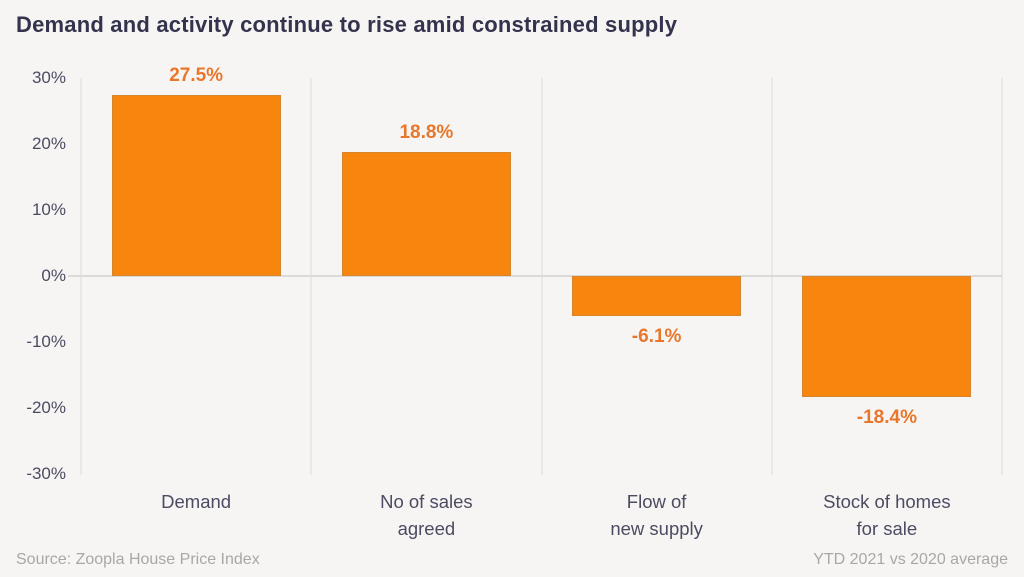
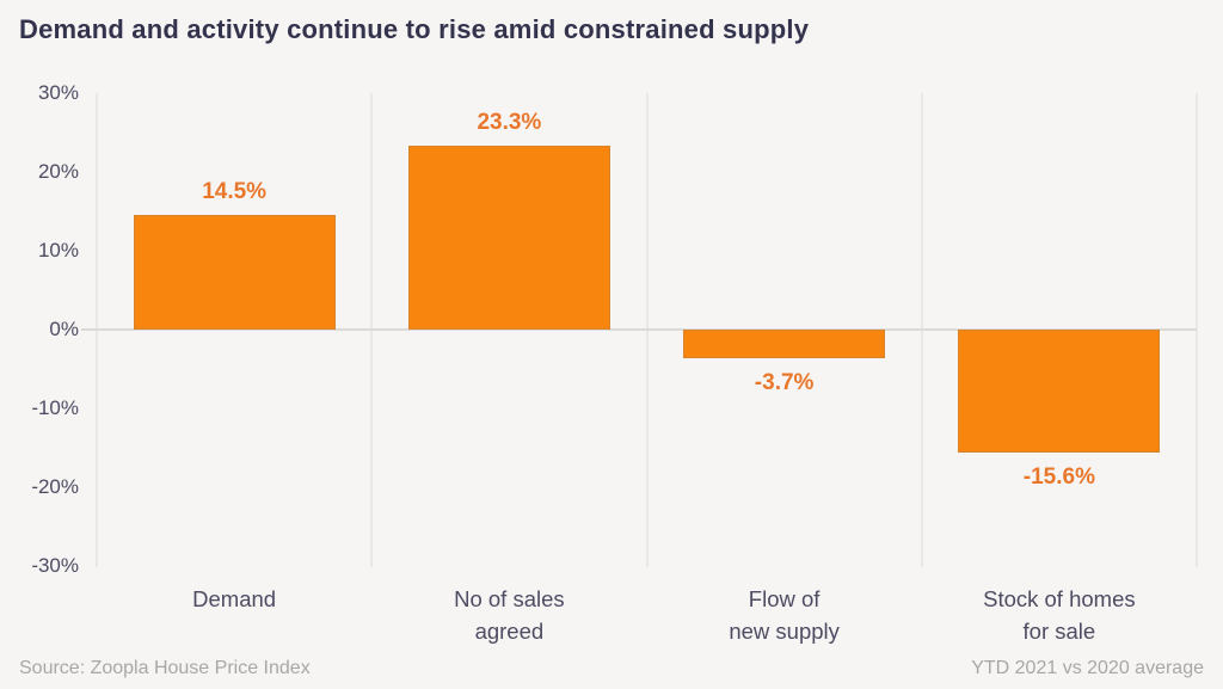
Demand: 27.5% -> 14.5%
No of sales agreed: 18.8% -> 23.3%
Flow of new supply: -6.1% -> -3.7%
Stock of homes for sale: -18.4% -> -15.6%
